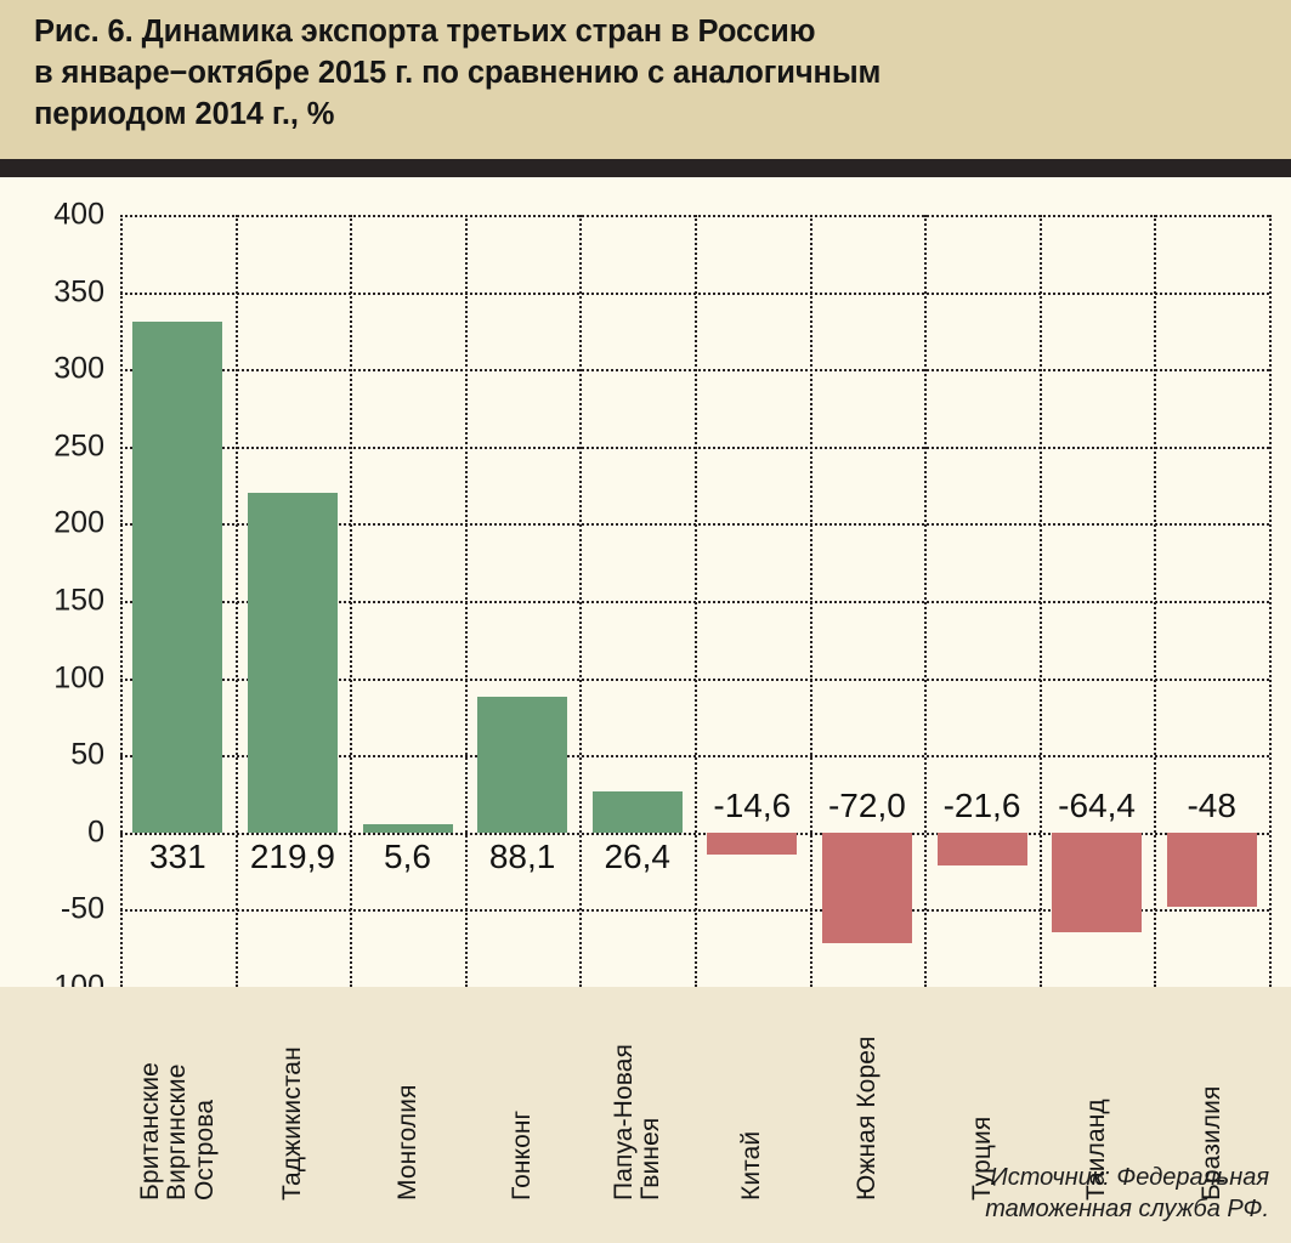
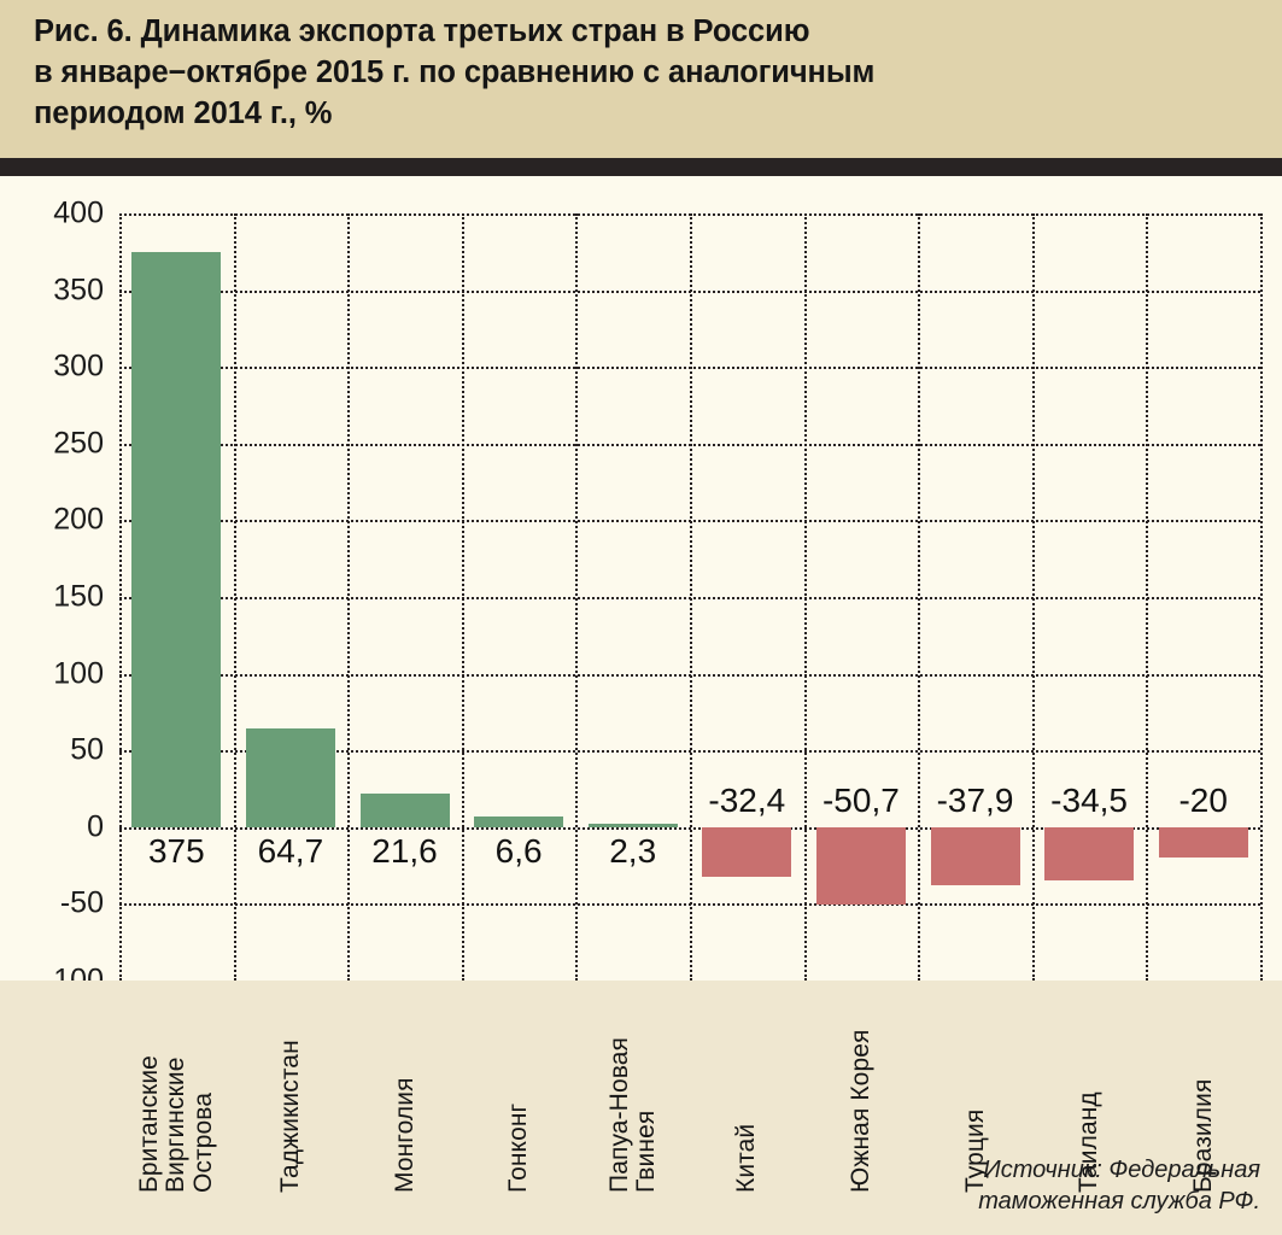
Британские Виргинские Острова: 331 -> 375
Таджикистан: 219,9 -> 64,7
Монголия: 5,6 -> 21,6
Гонконг: 88,1 -> 6,6
Папуа-Новая Гвинея: 26,4 -> 2,3
Китай: -14,6 -> -32,4
Южная Корея: -72,0 -> -50,7
Турция: -21,6 -> -37,9
Таиланд: -64,4 -> -34,5
Бразилия: -48 -> -20
